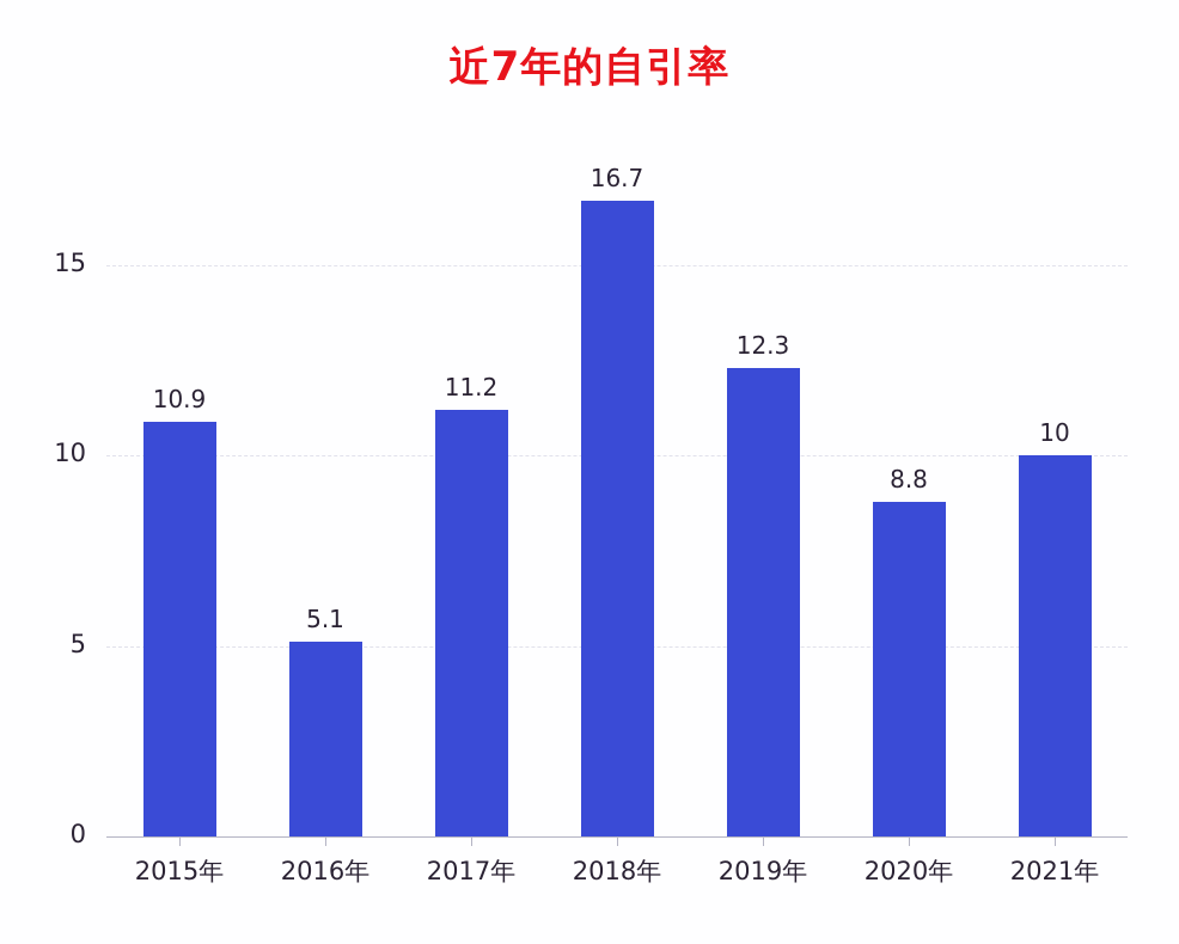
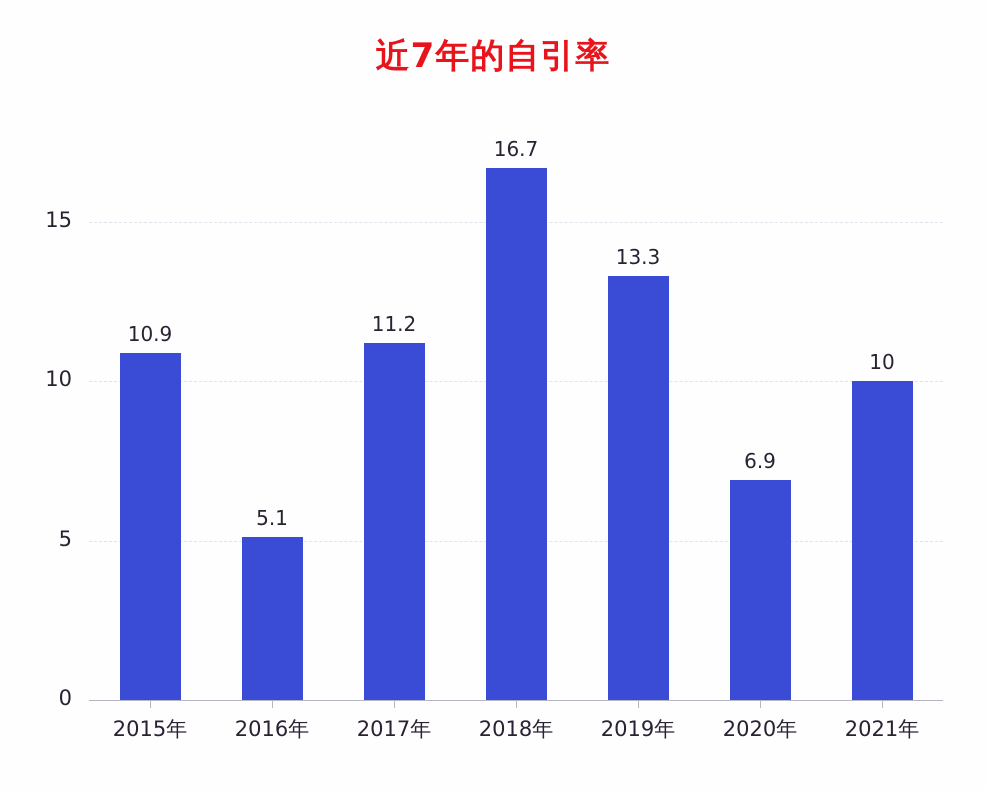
2019年: 12.3 -> 13.3
2020年: 8.8 -> 6.9
